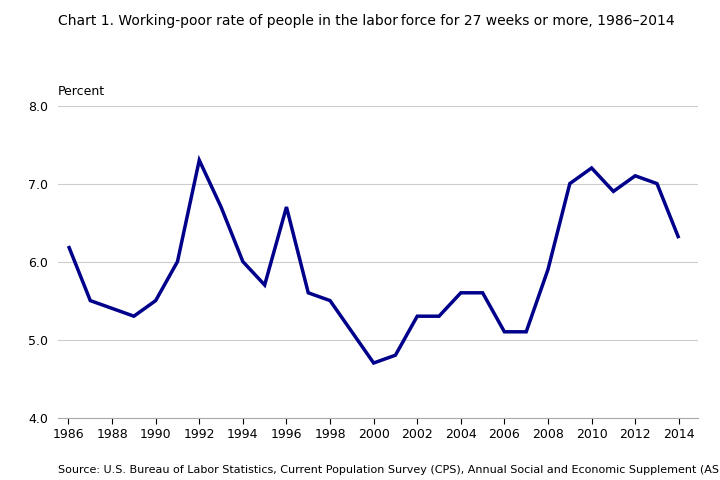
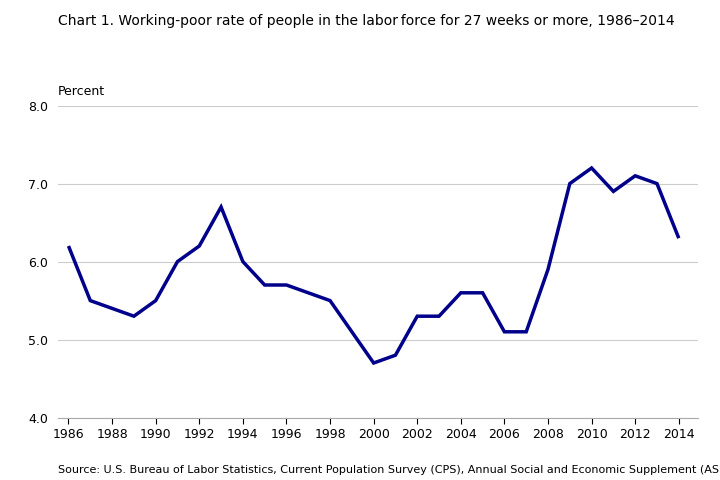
1992: 7.3 -> 6.2
1996: 6.7 -> 5.7
